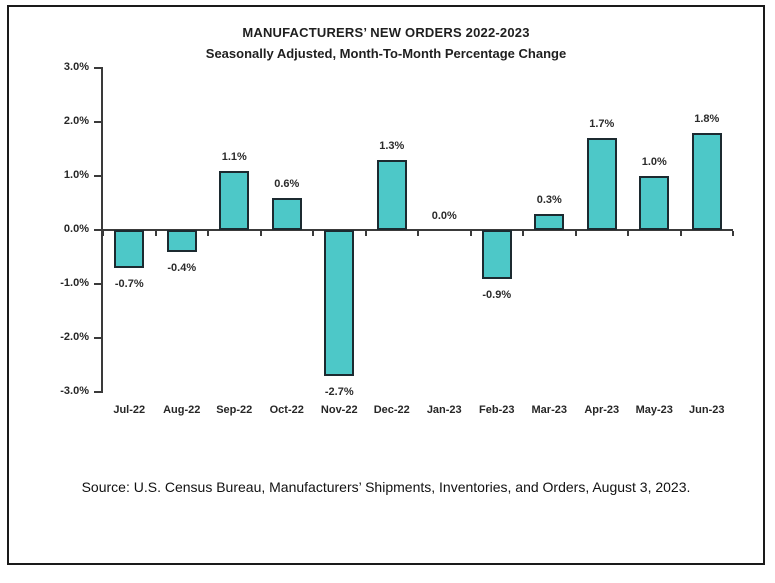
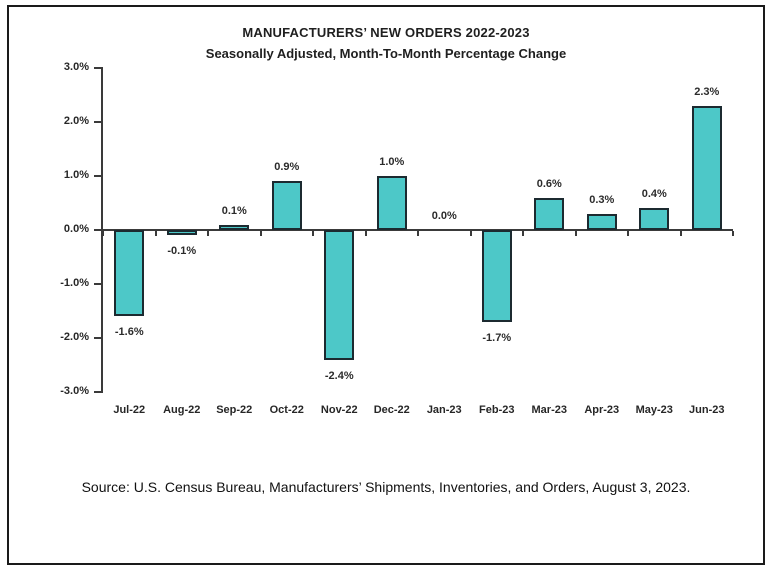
Jul-22: -0.7% -> -1.6%
Aug-22: -0.4% -> -0.1%
Sep-22: 1.1% -> 0.1%
Oct-22: 0.6% -> 0.9%
Nov-22: -2.7% -> -2.4%
Dec-22: 1.3% -> 1.0%
Feb-23: -0.9% -> -1.7%
Mar-23: 0.3% -> 0.6%
Apr-23: 1.7% -> 0.3%
May-23: 1.0% -> 0.4%
Jun-23: 1.8% -> 2.3%
